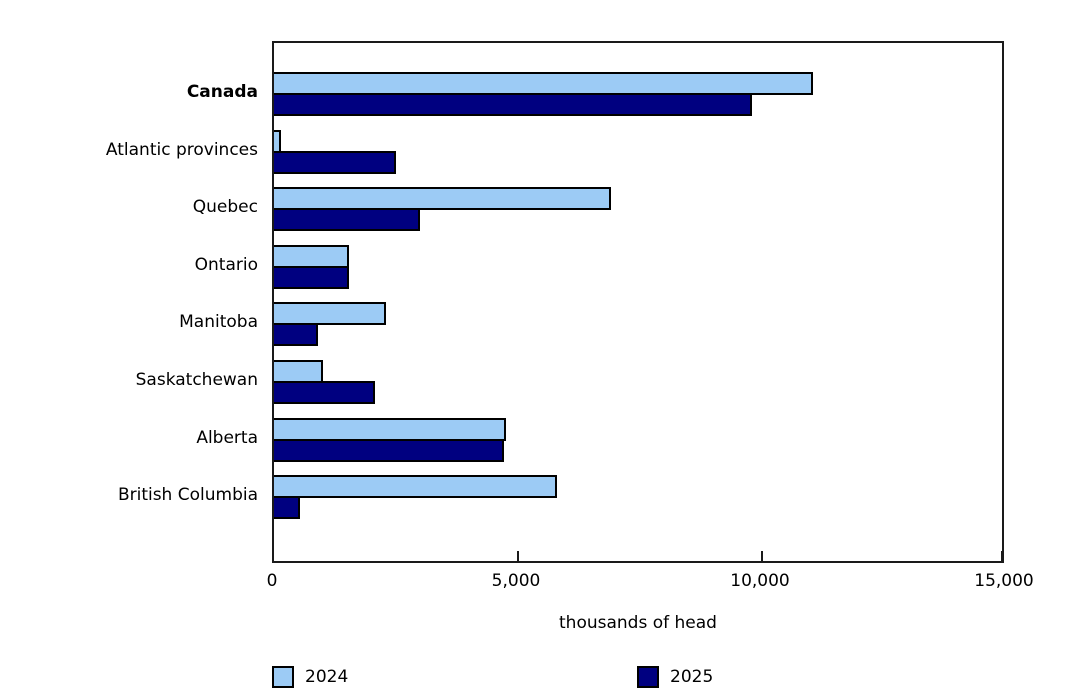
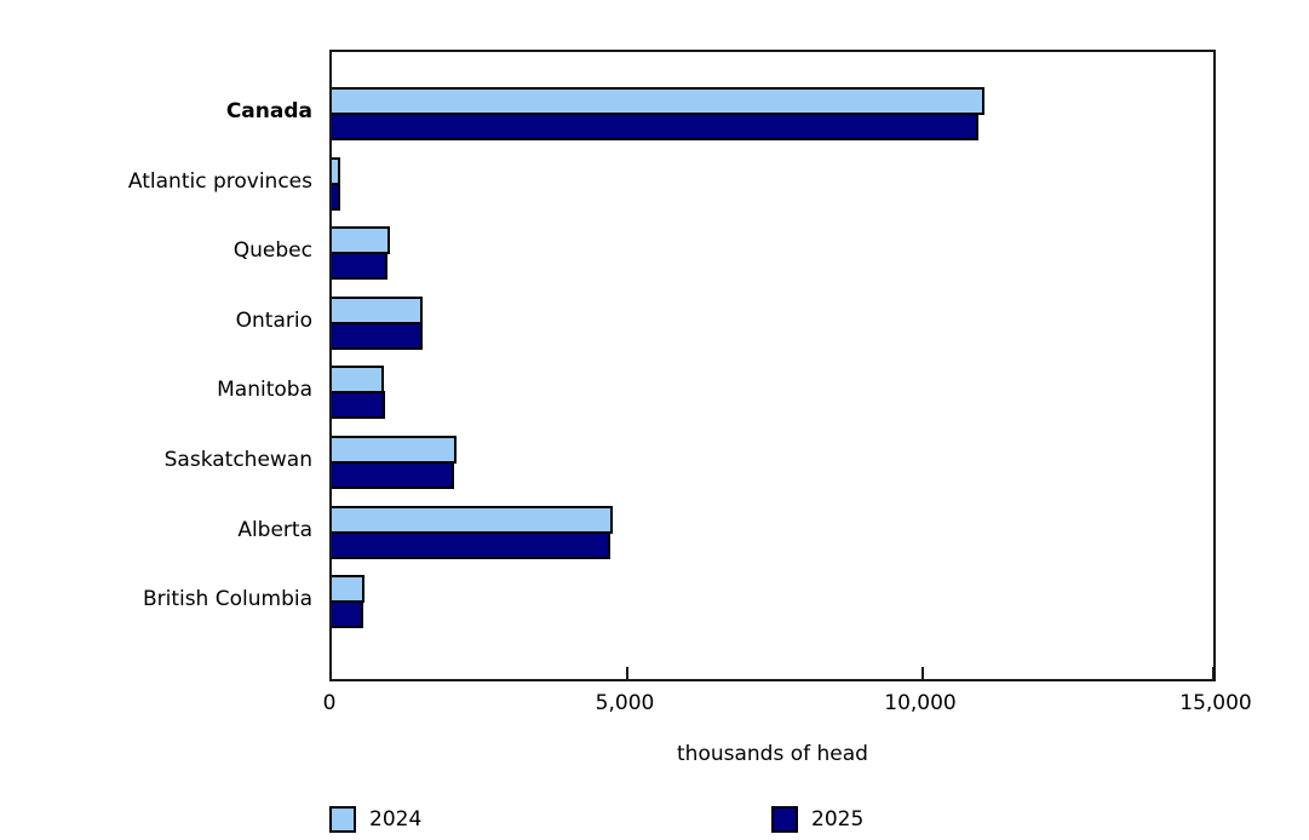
2025/Canada: 9800 -> 11000
2025/Atlantic provinces: 2500 -> 100
2024/Quebec: 6900 -> 1000
2025/Quebec: 3000 -> 1000
2024/Manitoba: 2300 -> 900
2024/Saskatchewan: 1000 -> 2100
2024/British Columbia: 5800 -> 500
